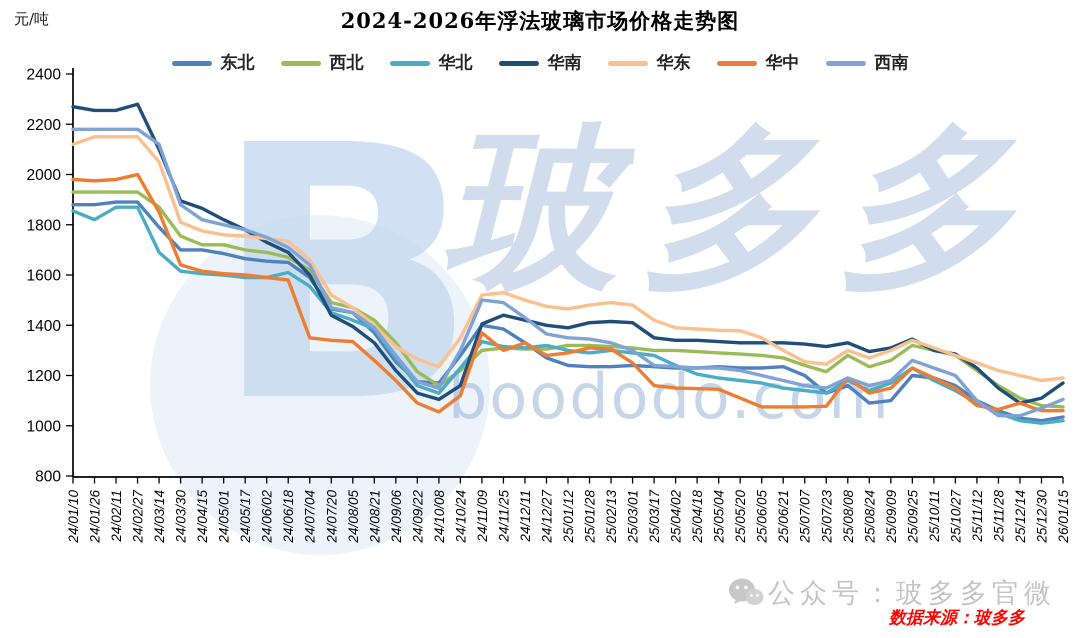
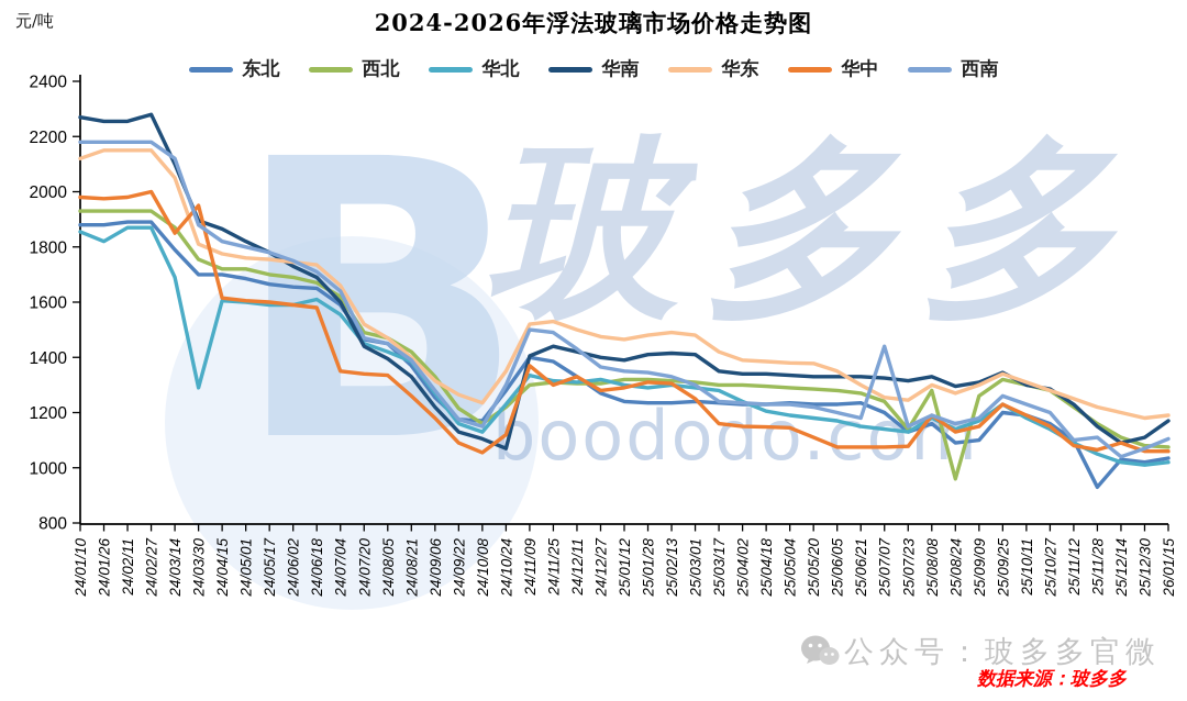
华北/24/03/30: 1620 -> 1290
华中/24/03/30: 1640 -> 1950
华南/24/10/24: 1160 -> 1070
西南/25/07/07: 1160 -> 1440
西北/25/07/23: 1220 -> 1140
西北/25/08/24: 1240 -> 960
东北/25/11/28: 1060 -> 930
西南/25/11/28: 1040 -> 1110
